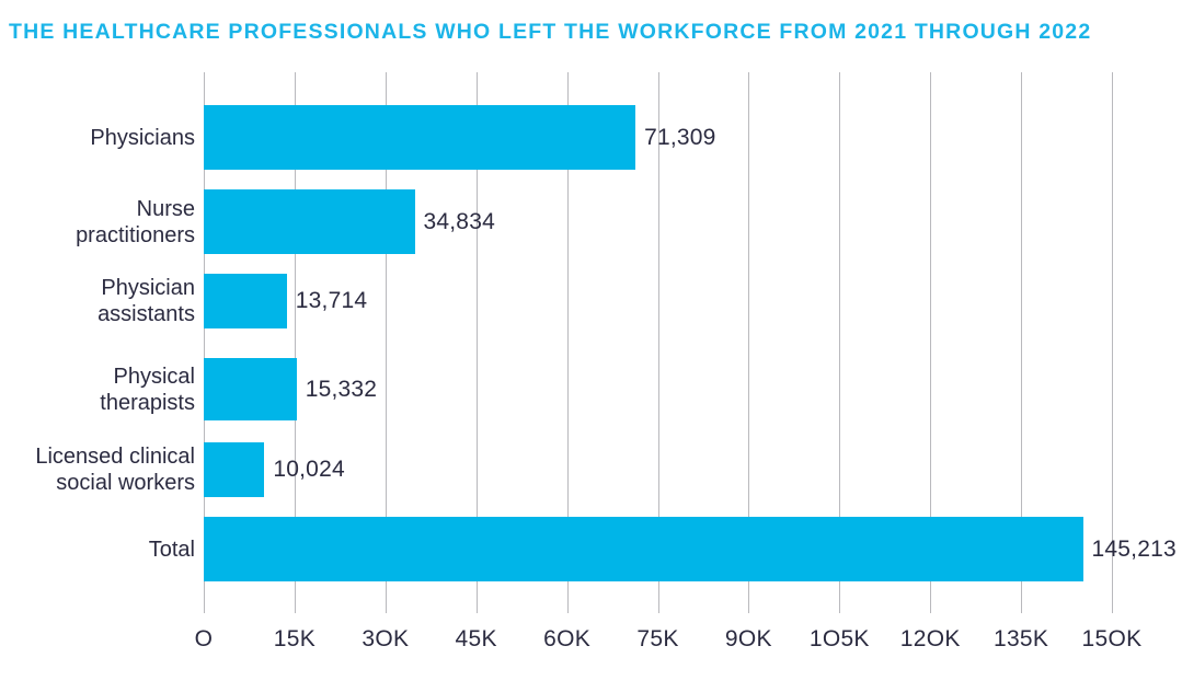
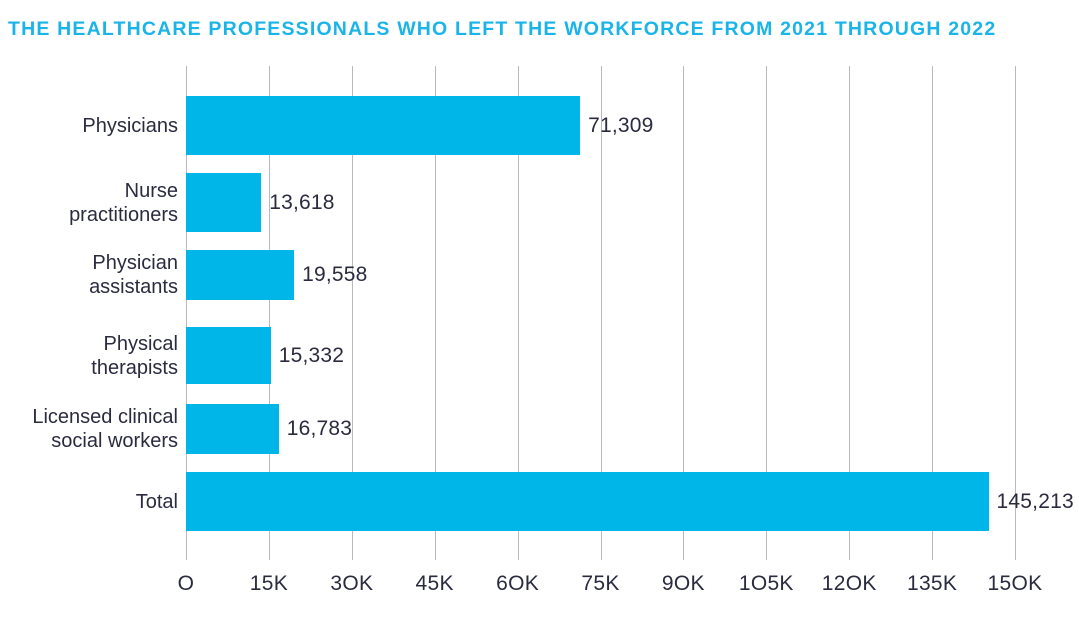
Nurse practitioners: 34,834 -> 13,618
Physician assistants: 13,714 -> 19,558
Licensed clinical social workers: 10,024 -> 16,783
